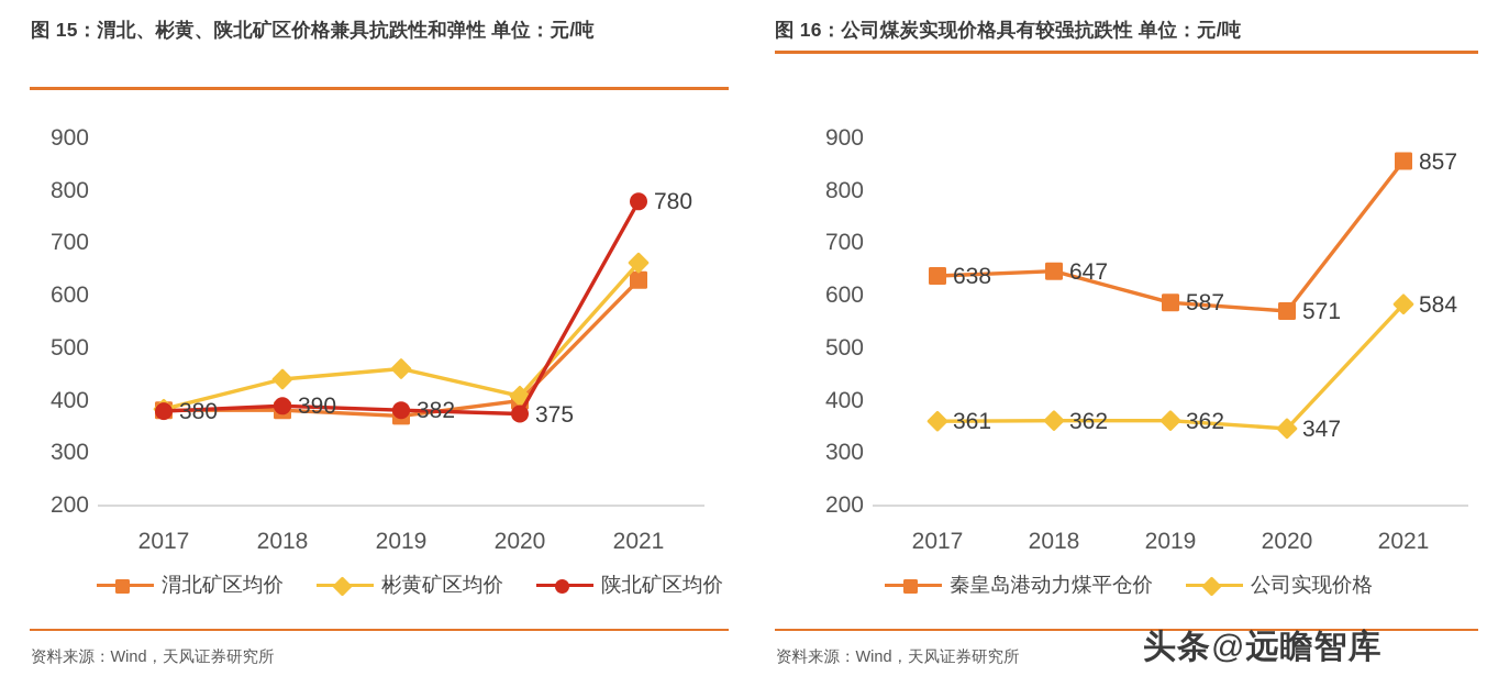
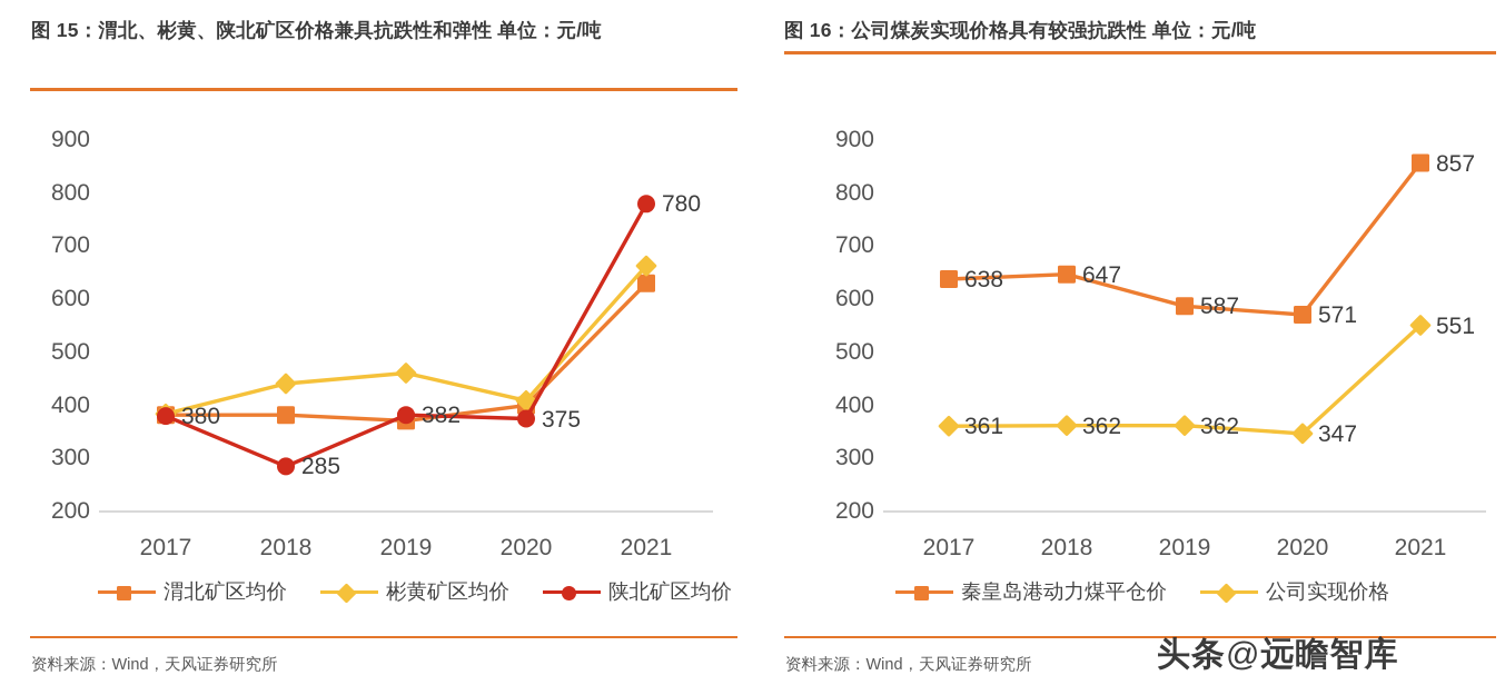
图 15：渭北、彬黄、陕北矿区价格兼具抗跌性和弹性 单位：元/吨/陕北矿区均价/2018: 390 -> 285
图 16：公司煤炭实现价格具有较强抗跌性 单位：元/吨/公司实现价格/2021: 584 -> 551
